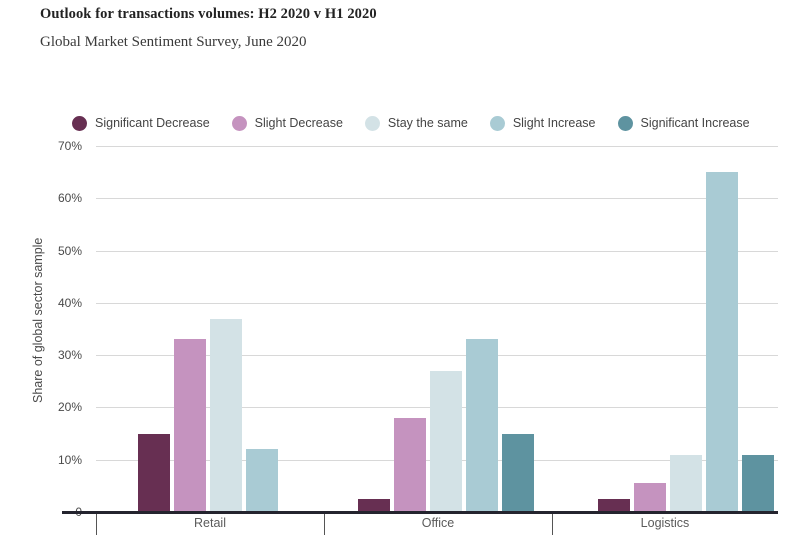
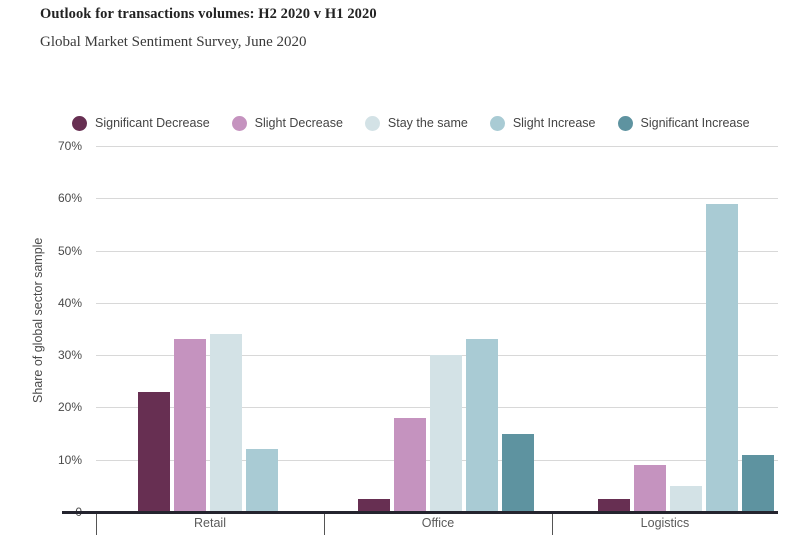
Significant Decrease/Retail: 15% -> 23%
Stay the same/Retail: 37% -> 34%
Stay the same/Office: 27% -> 30%
Slight Decrease/Logistics: 6% -> 9%
Stay the same/Logistics: 11% -> 5%
Slight Increase/Logistics: 65% -> 59%
